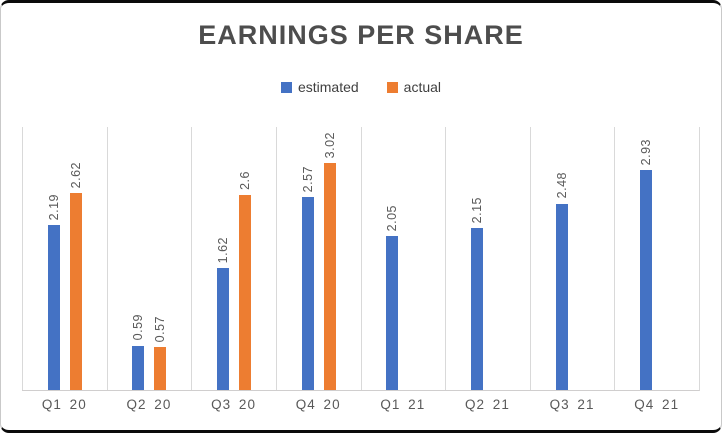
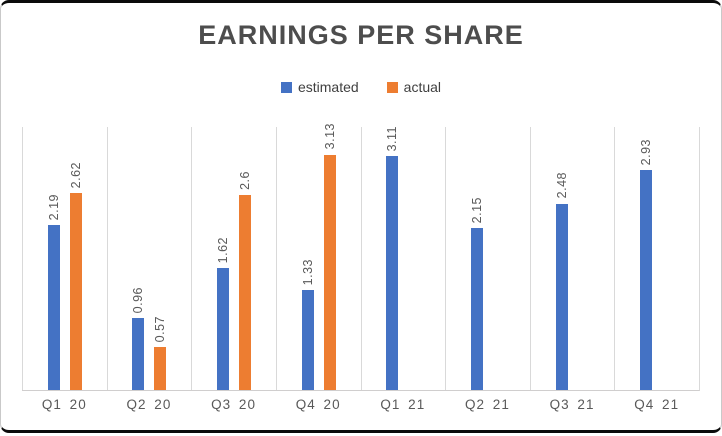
estimated/Q2 20: 0.59 -> 0.96
estimated/Q4 20: 2.57 -> 1.33
actual/Q4 20: 3.02 -> 3.13
estimated/Q1 21: 2.05 -> 3.11
